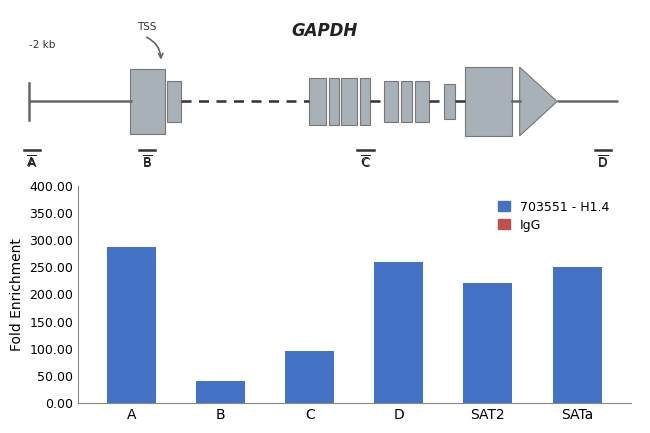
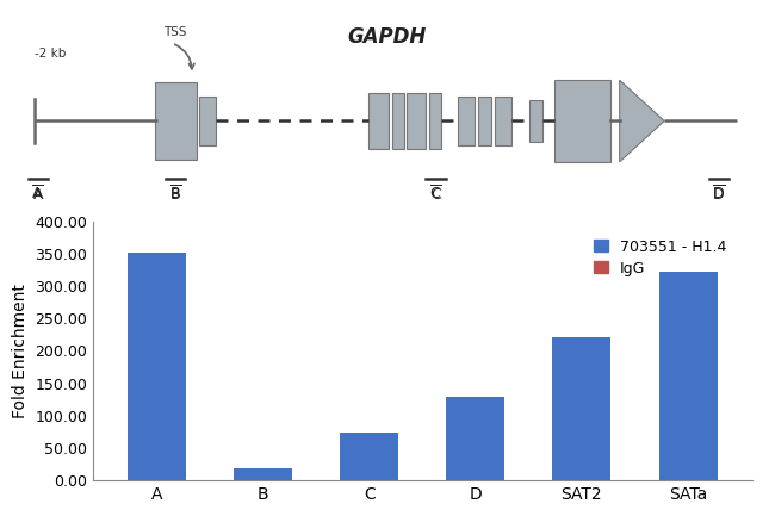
A: 288 -> 353
B: 40 -> 17
C: 96 -> 73
D: 260 -> 128
SATa: 250 -> 322
